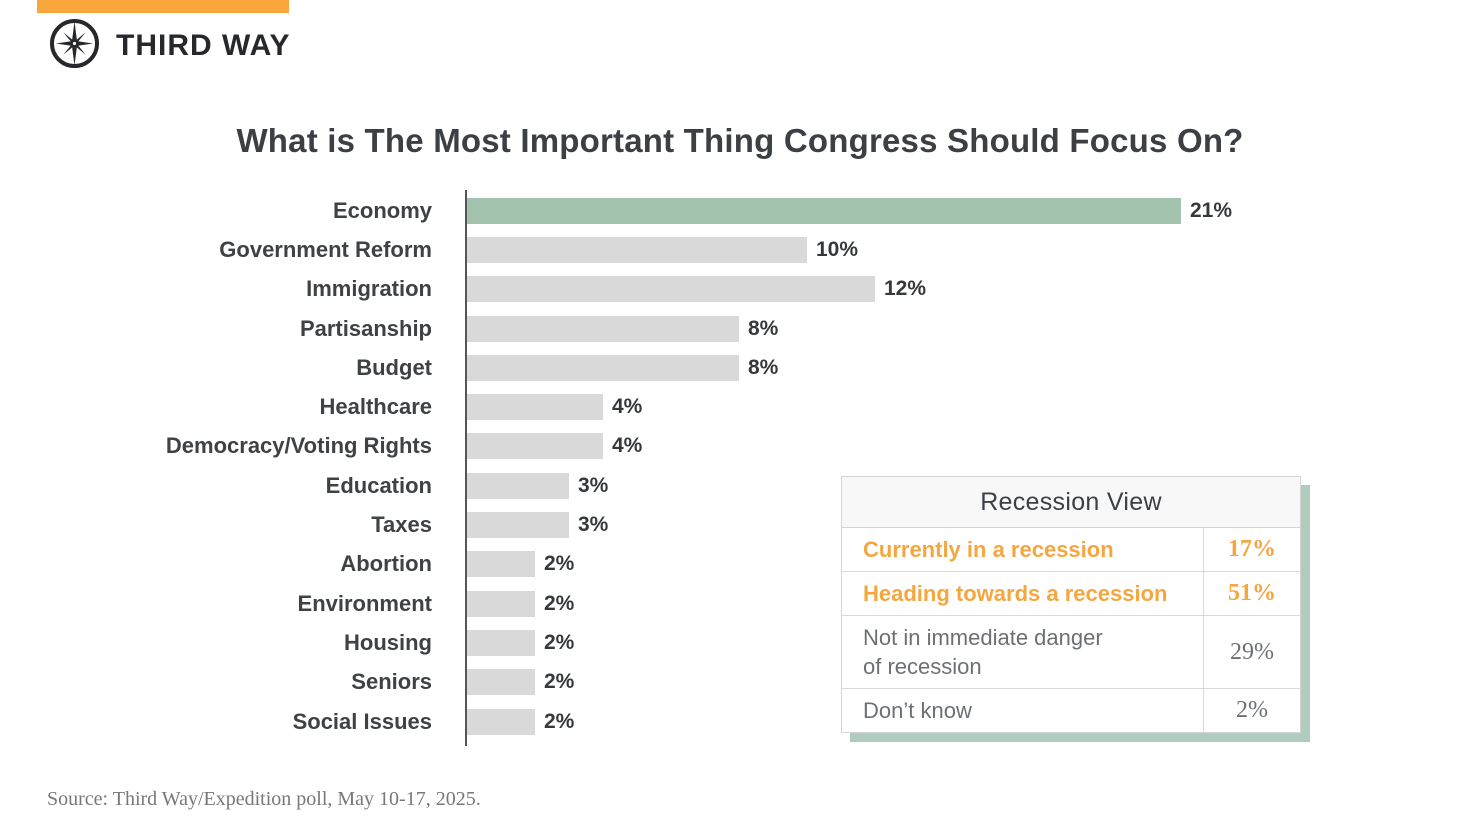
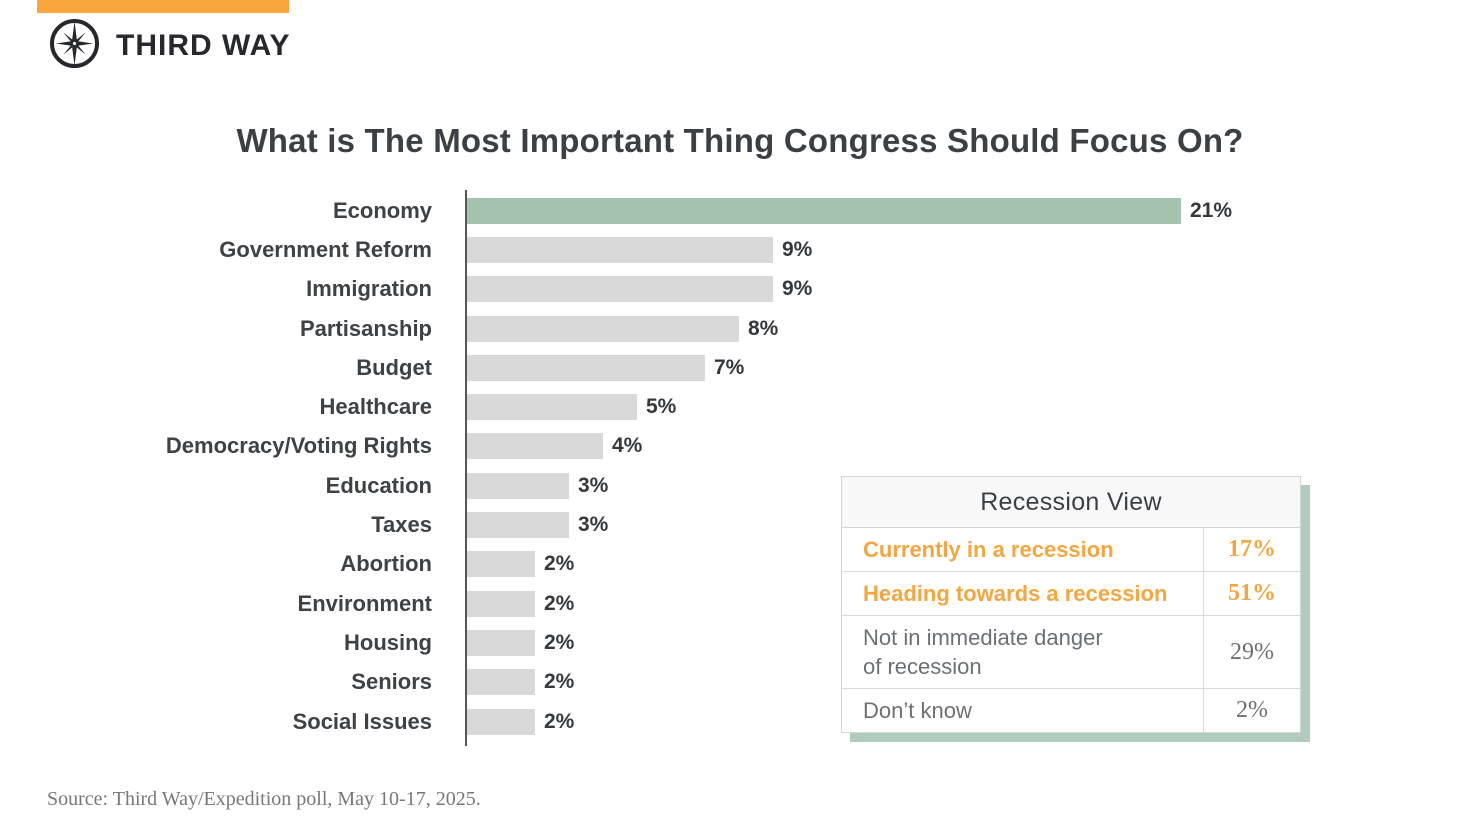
Government Reform: 10% -> 9%
Immigration: 12% -> 9%
Budget: 8% -> 7%
Healthcare: 4% -> 5%
